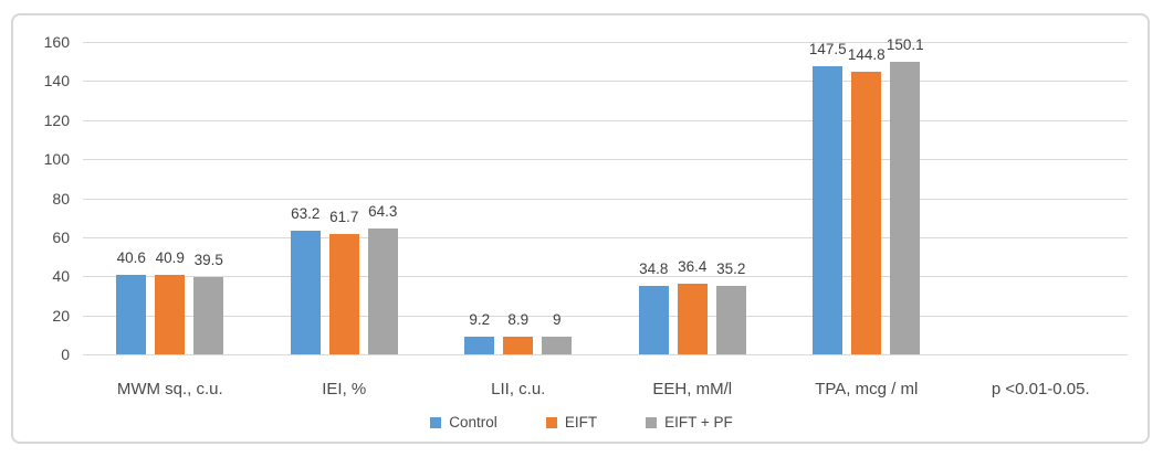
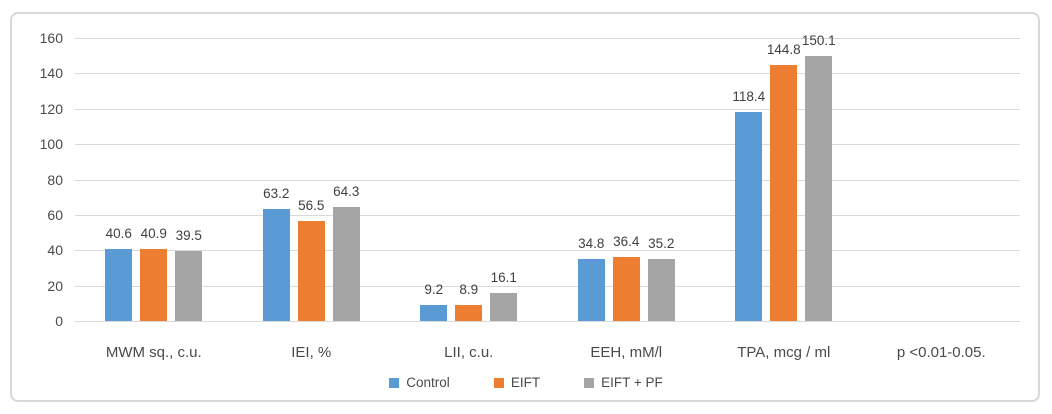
EIFT/IEI, %: 61.7 -> 56.5
EIFT + PF/LII, c.u.: 9 -> 16.1
Control/TPA, mcg / ml: 147.5 -> 118.4
